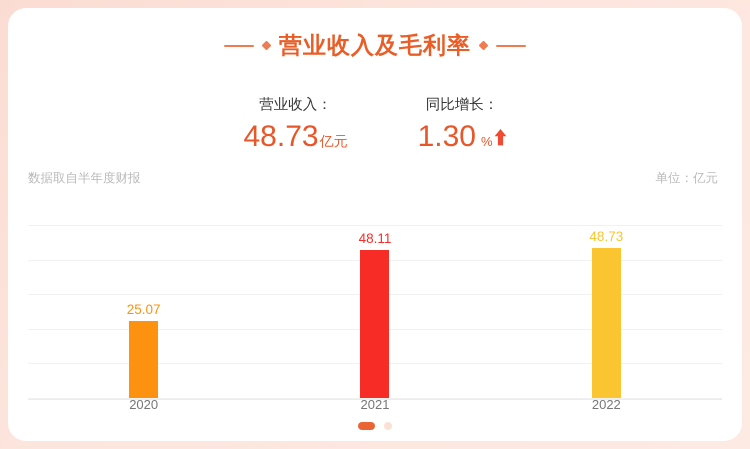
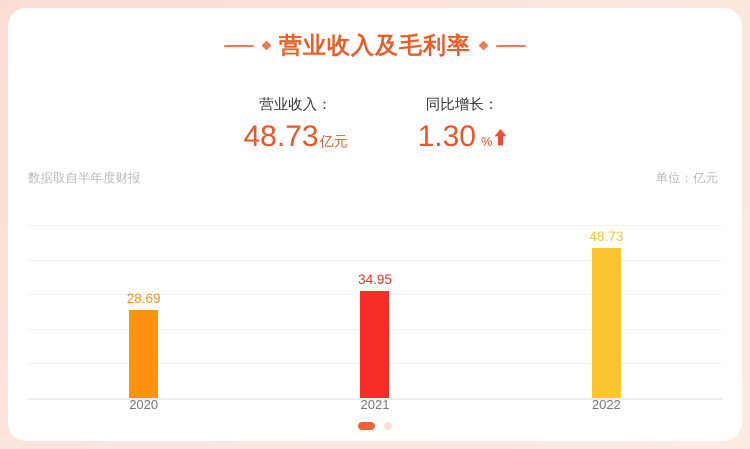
2020: 25.07 -> 28.69
2021: 48.11 -> 34.95
